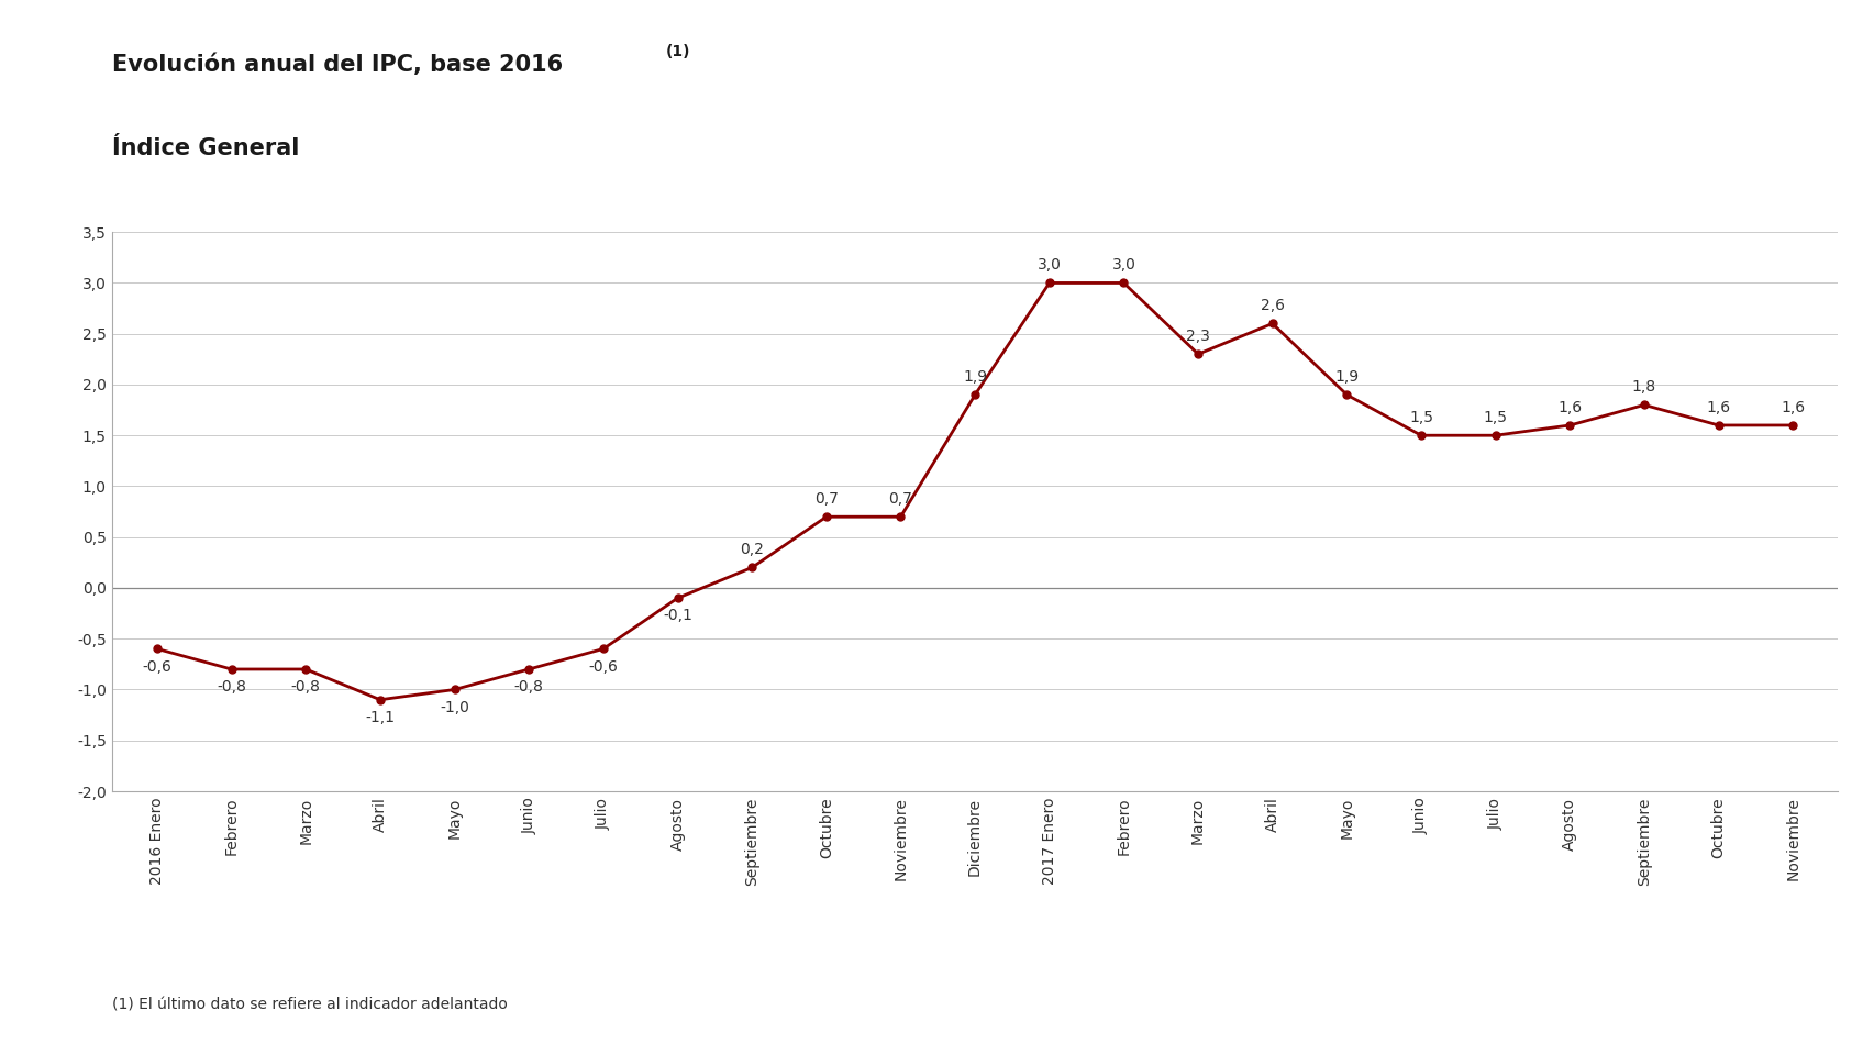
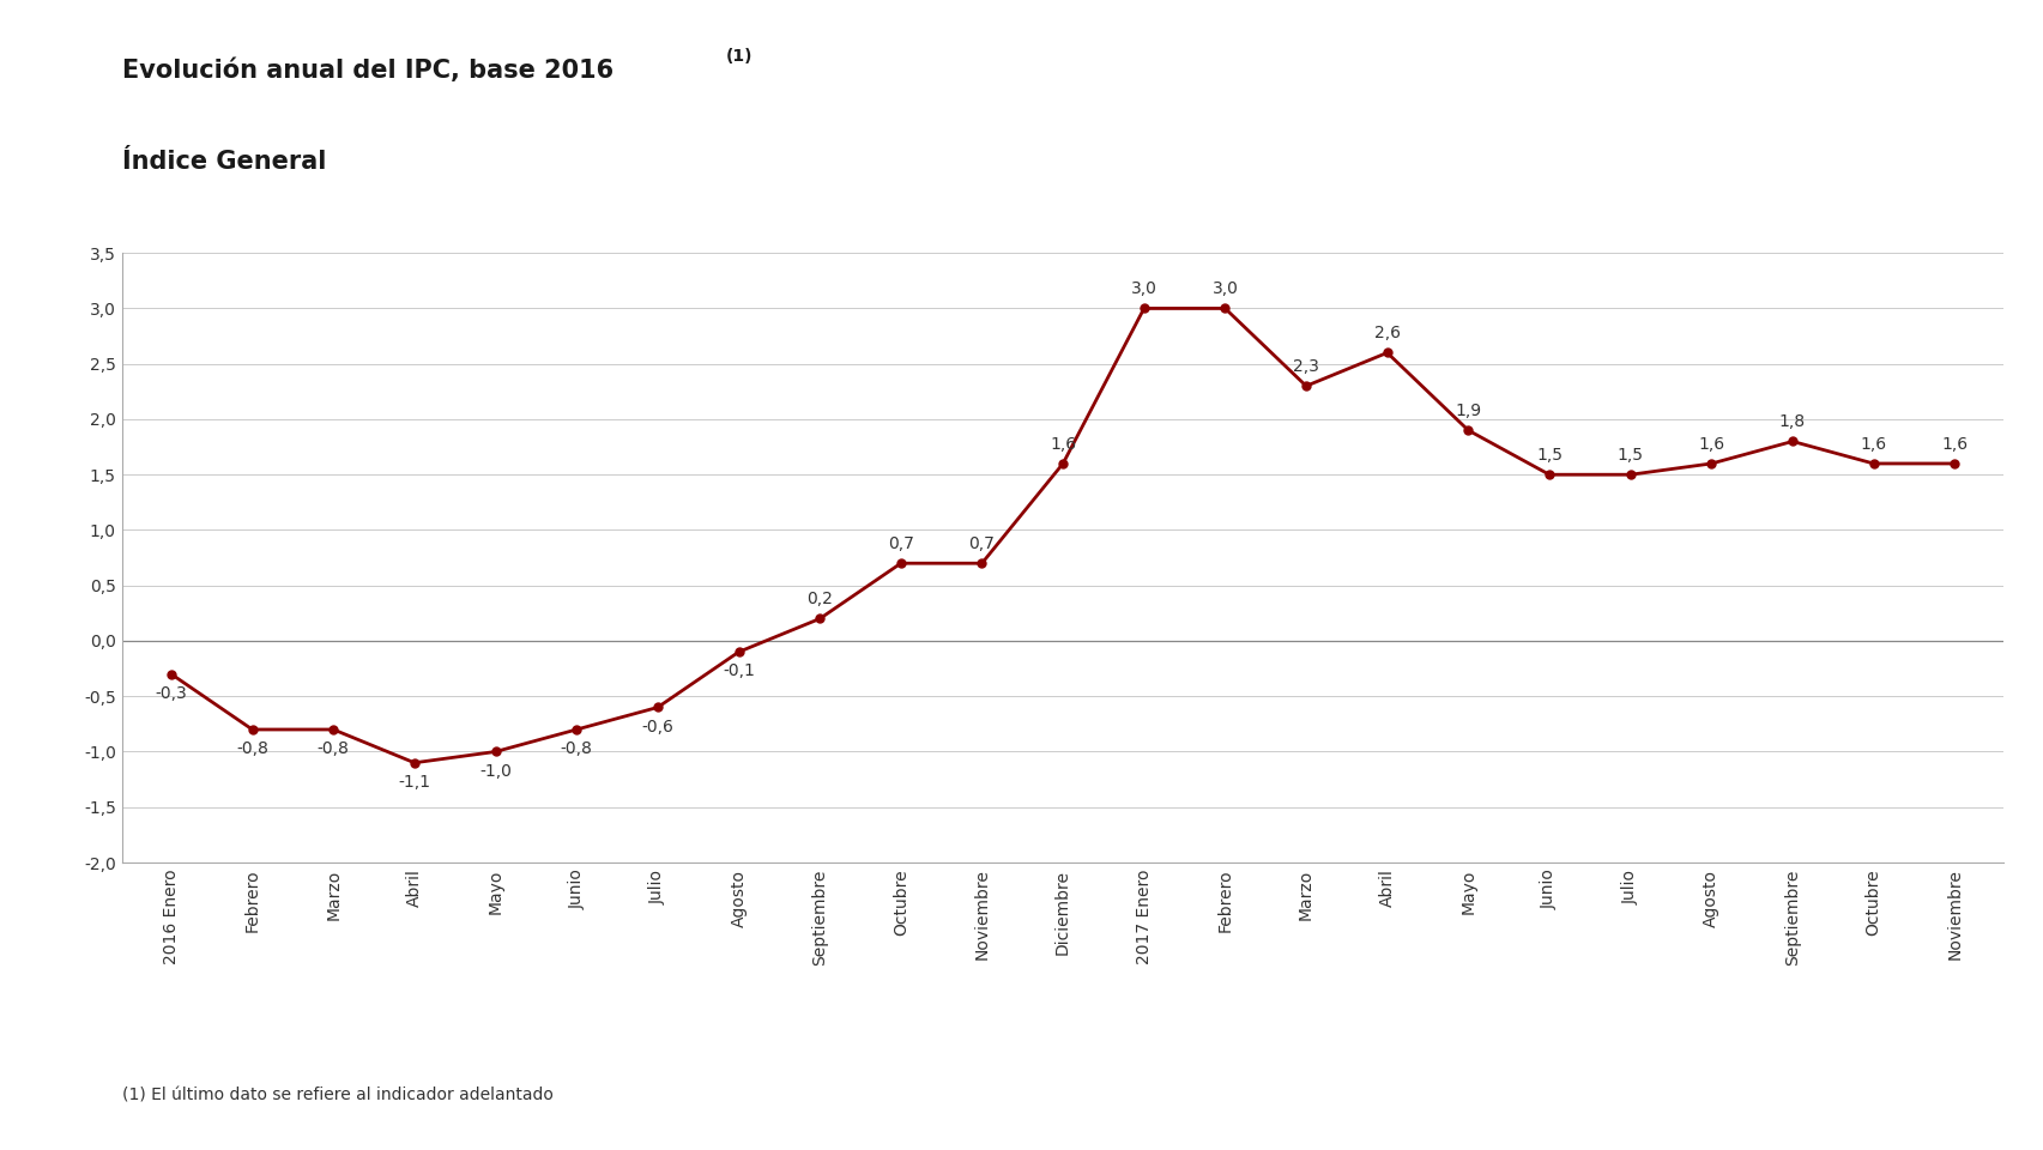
2016 Enero: -0,6 -> -0,3
Diciembre: 1,9 -> 1,6
